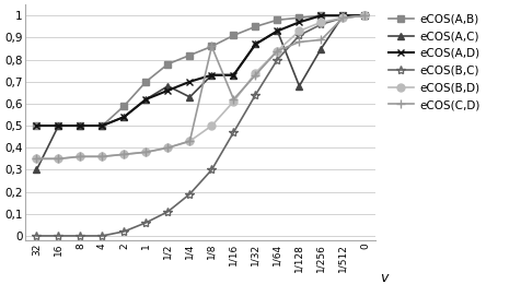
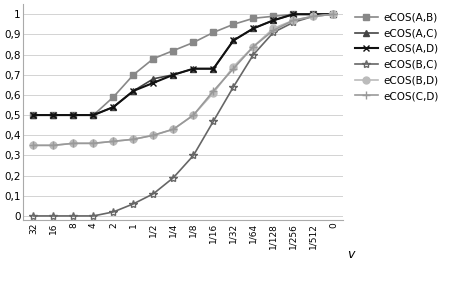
eCOS(A,C)/32: 0,30 -> 0,50
eCOS(A,C)/1/4: 0,63 -> 0,70
eCOS(C,D)/1/8: 0,86 -> 0,50
eCOS(A,C)/1/128: 0,68 -> 0,97
eCOS(C,D)/1/128: 0,88 -> 0,92
eCOS(A,C)/1/256: 0,85 -> 1,00
eCOS(C,D)/1/256: 0,89 -> 0,97
